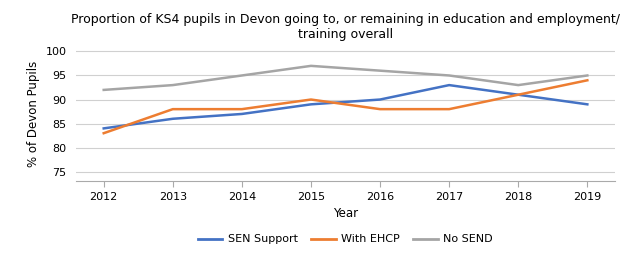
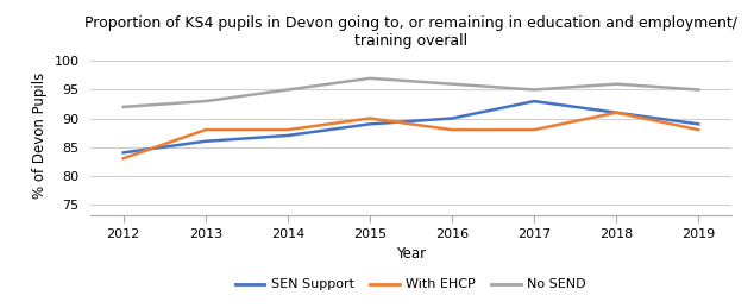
No SEND/2018: 93 -> 96
With EHCP/2019: 94 -> 88
